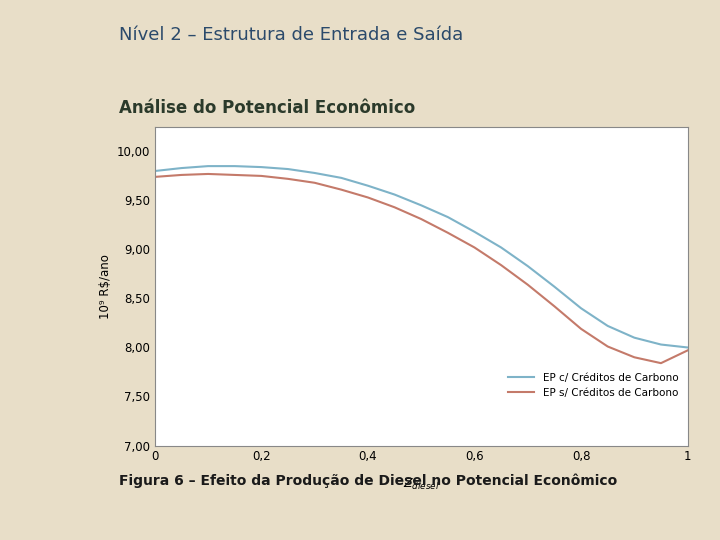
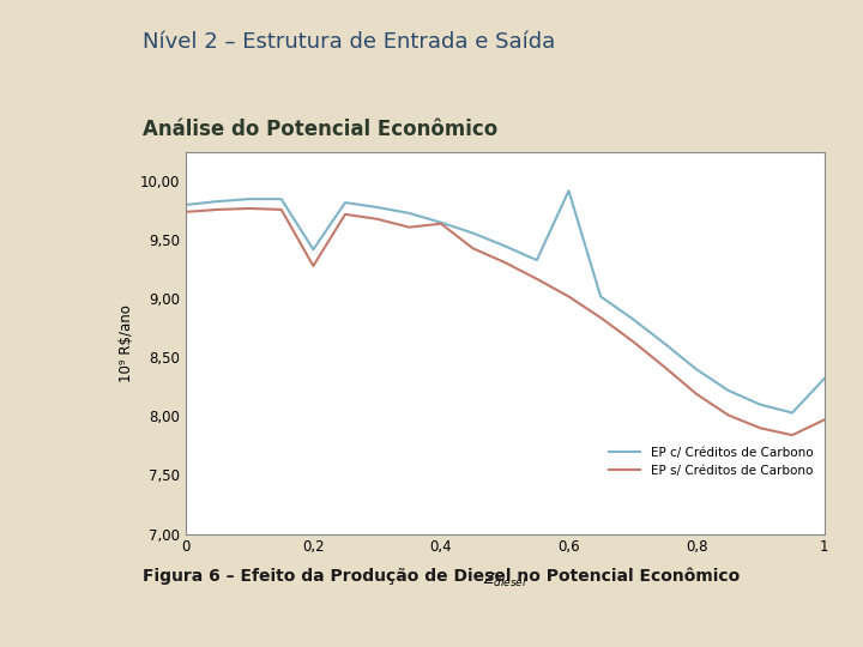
EP c/ Créditos de Carbono/0,2: 9,84 -> 9,42
EP s/ Créditos de Carbono/0,2: 9,75 -> 9,28
EP s/ Créditos de Carbono/0,4: 9,53 -> 9,64
EP c/ Créditos de Carbono/0,6: 9,18 -> 9,92
EP c/ Créditos de Carbono/1: 8,00 -> 8,32
